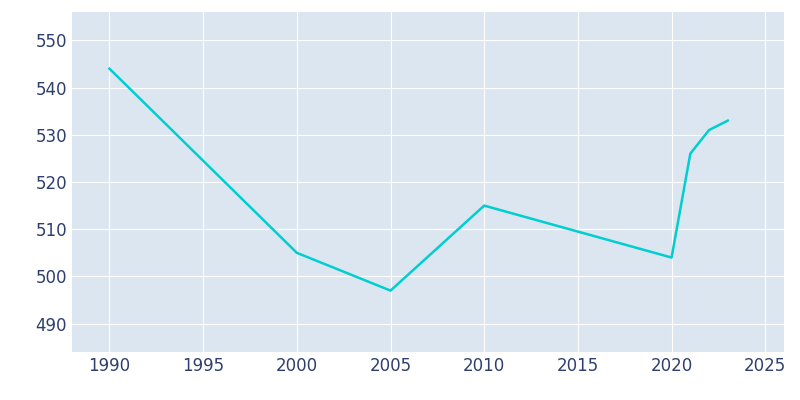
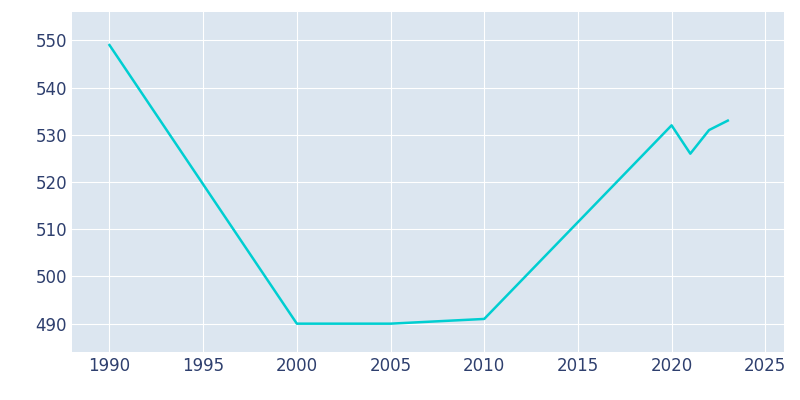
1990: 544 -> 549
2000: 505 -> 490
2005: 497 -> 490
2010: 515 -> 491
2020: 504 -> 532
